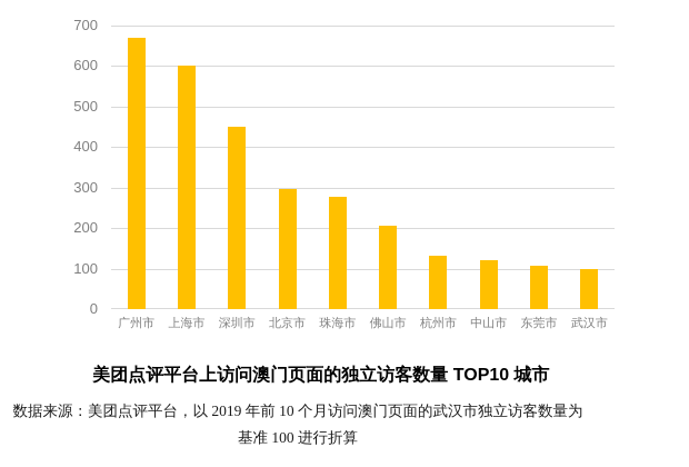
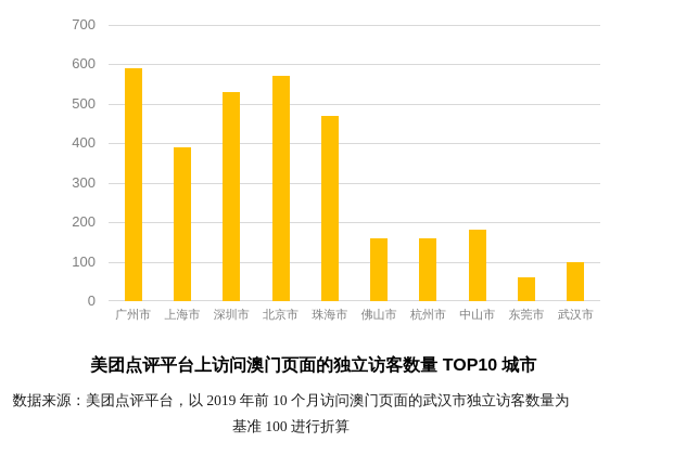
广州市: 670 -> 590
上海市: 600 -> 390
深圳市: 450 -> 530
北京市: 300 -> 570
珠海市: 280 -> 470
佛山市: 200 -> 160
杭州市: 130 -> 160
中山市: 120 -> 180
东莞市: 110 -> 60
